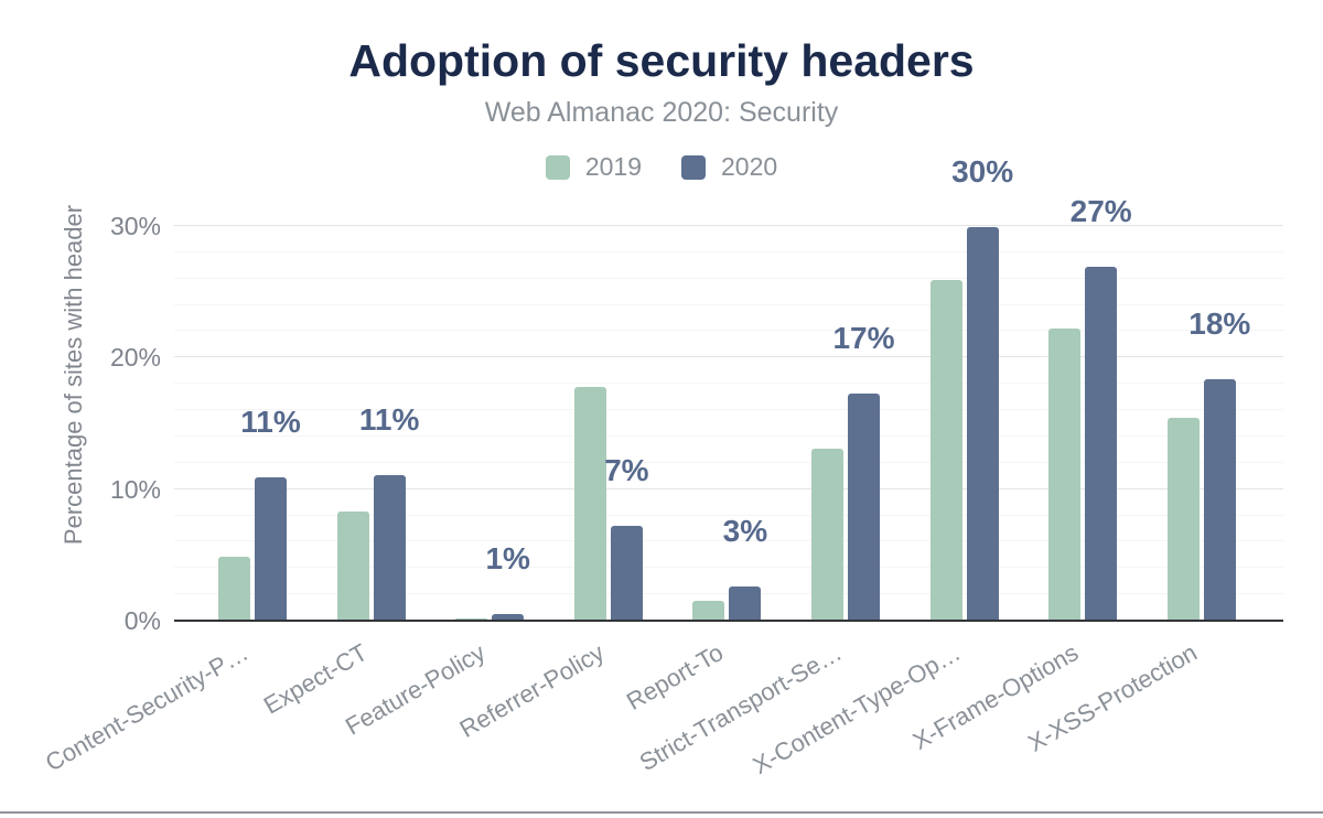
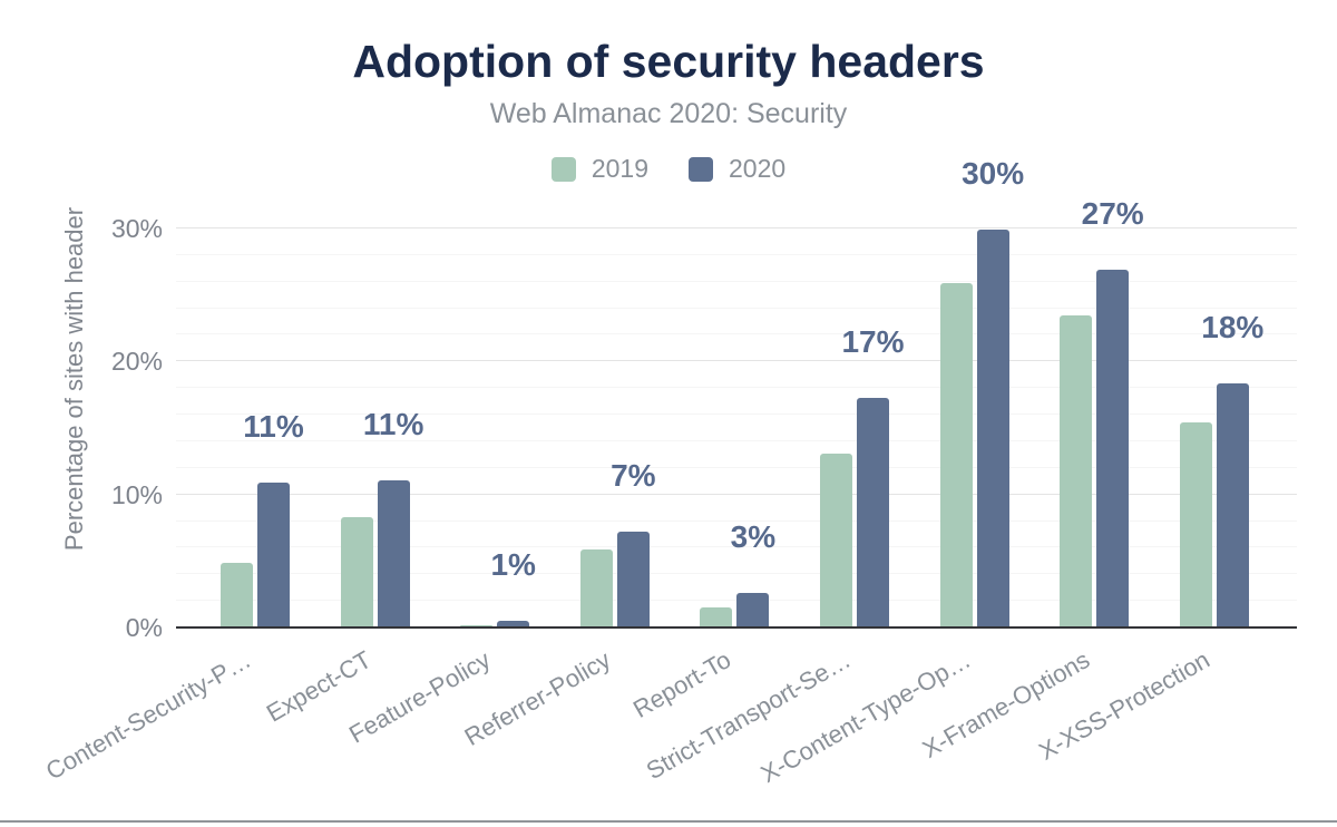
2019/Referrer-Policy: 17.7% -> 5.8%
2019/X-Frame-Options: 22.1% -> 23.4%
